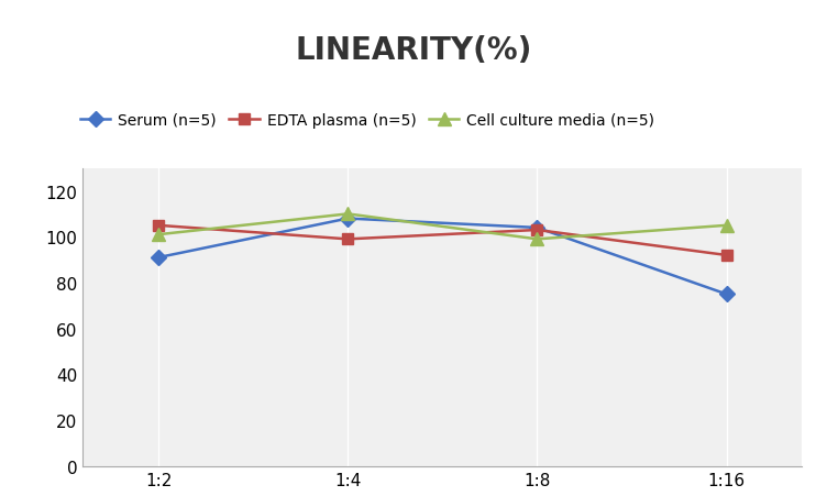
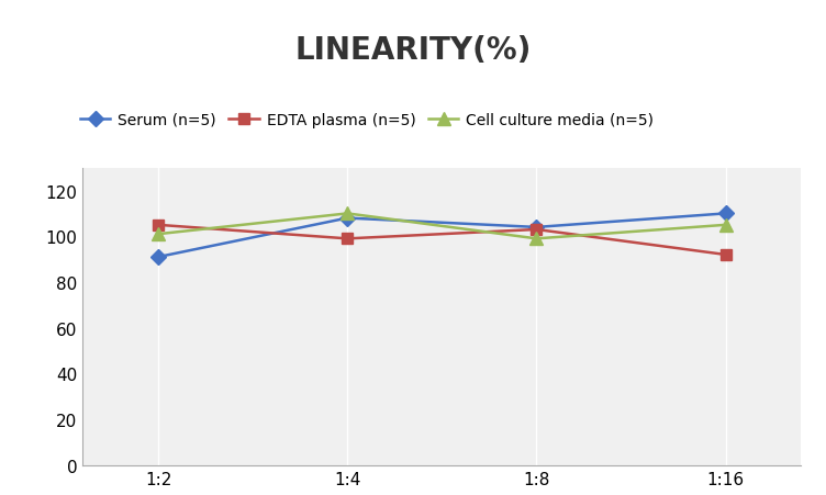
Serum (n=5)/1:16: 75 -> 110
